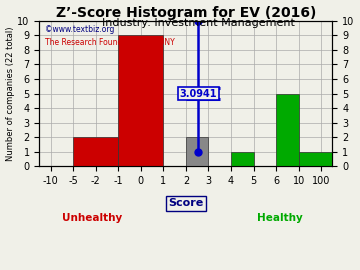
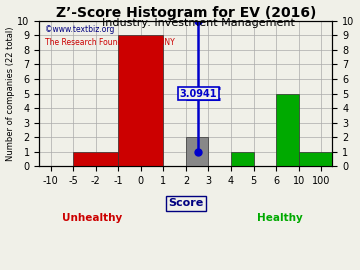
-2: 2 -> 1
